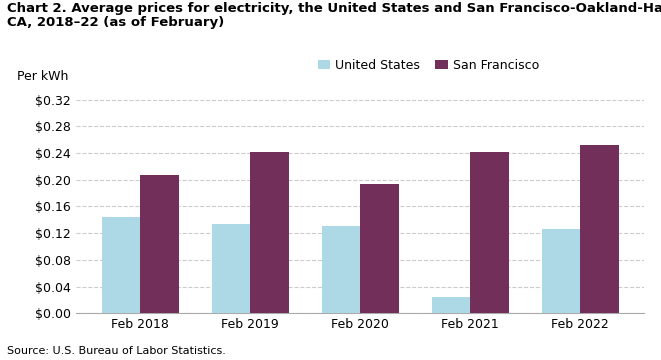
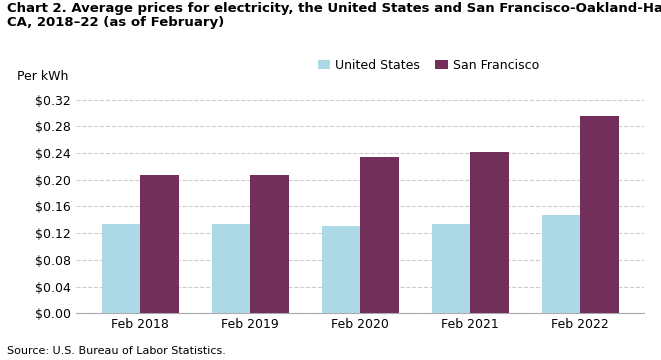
United States/Feb 2018: $0.144 -> $0.133
San Francisco/Feb 2019: $0.242 -> $0.207
San Francisco/Feb 2020: $0.194 -> $0.234
United States/Feb 2021: $0.024 -> $0.134
United States/Feb 2022: $0.126 -> $0.147
San Francisco/Feb 2022: $0.252 -> $0.295
